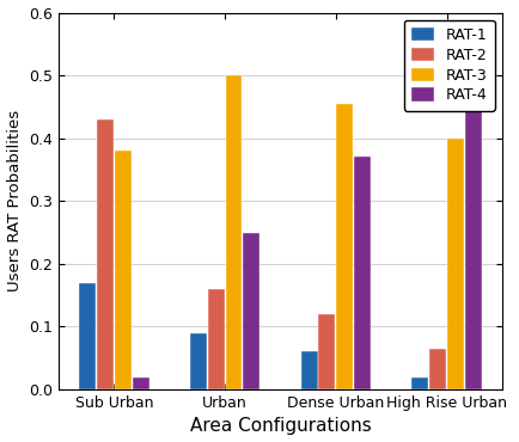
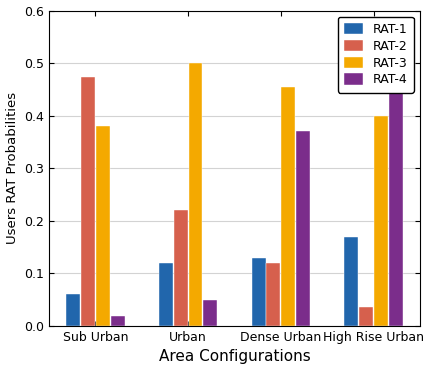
RAT-1/Sub Urban: 0.17 -> 0.06
RAT-2/Sub Urban: 0.430 -> 0.474
RAT-1/Urban: 0.09 -> 0.12
RAT-2/Urban: 0.160 -> 0.220
RAT-4/Urban: 0.25 -> 0.05
RAT-1/Dense Urban: 0.06 -> 0.13
RAT-1/High Rise Urban: 0.02 -> 0.17
RAT-2/High Rise Urban: 0.065 -> 0.036
